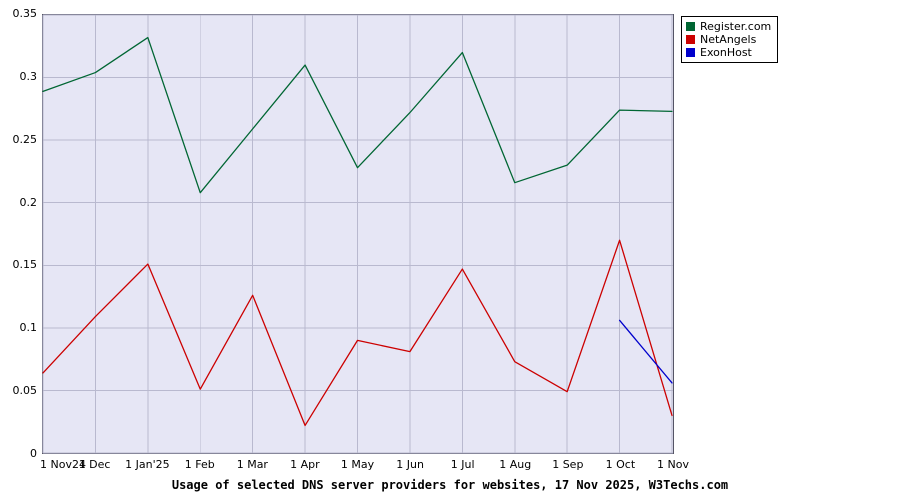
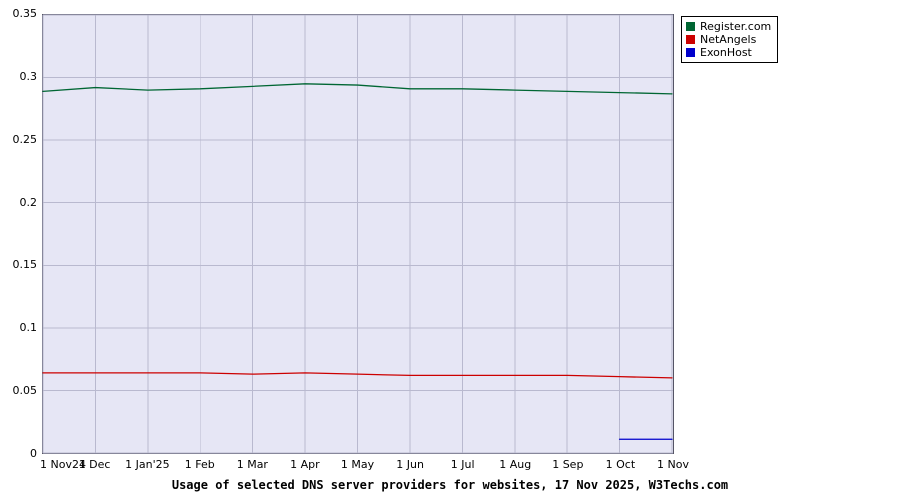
Register.com/1 Dec: 0.304 -> 0.292
NetAngels/1 Dec: 0.109 -> 0.064
Register.com/1 Jan'25: 0.332 -> 0.290
NetAngels/1 Jan'25: 0.151 -> 0.064
Register.com/1 Feb: 0.208 -> 0.291
NetAngels/1 Feb: 0.051 -> 0.064
Register.com/1 Mar: 0.259 -> 0.293
NetAngels/1 Mar: 0.126 -> 0.063
Register.com/1 Apr: 0.310 -> 0.295
NetAngels/1 Apr: 0.022 -> 0.064
Register.com/1 May: 0.228 -> 0.294
NetAngels/1 May: 0.090 -> 0.063
Register.com/1 Jun: 0.272 -> 0.291
NetAngels/1 Jun: 0.081 -> 0.062
Register.com/1 Jul: 0.320 -> 0.291
NetAngels/1 Jul: 0.147 -> 0.062
Register.com/1 Aug: 0.216 -> 0.290
NetAngels/1 Aug: 0.073 -> 0.062
Register.com/1 Sep: 0.230 -> 0.289
NetAngels/1 Sep: 0.049 -> 0.062
Register.com/1 Oct: 0.274 -> 0.288
NetAngels/1 Oct: 0.170 -> 0.061
ExonHost/1 Oct: 0.106 -> 0.011
Register.com/1 Nov: 0.273 -> 0.287
NetAngels/1 Nov: 0.030 -> 0.060
ExonHost/1 Nov: 0.056 -> 0.011
